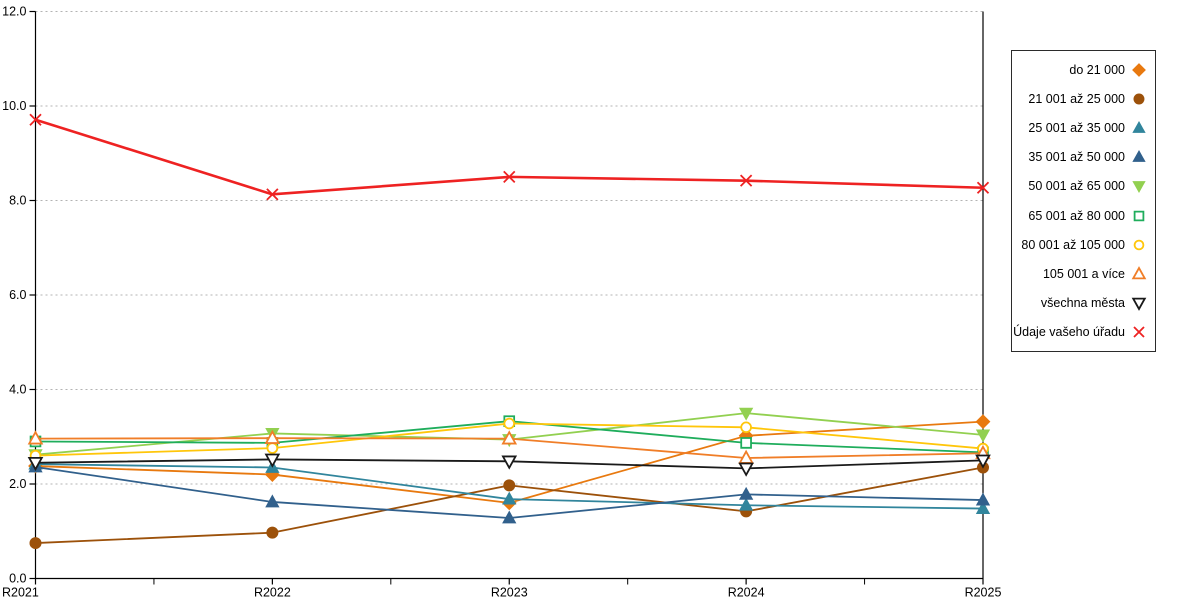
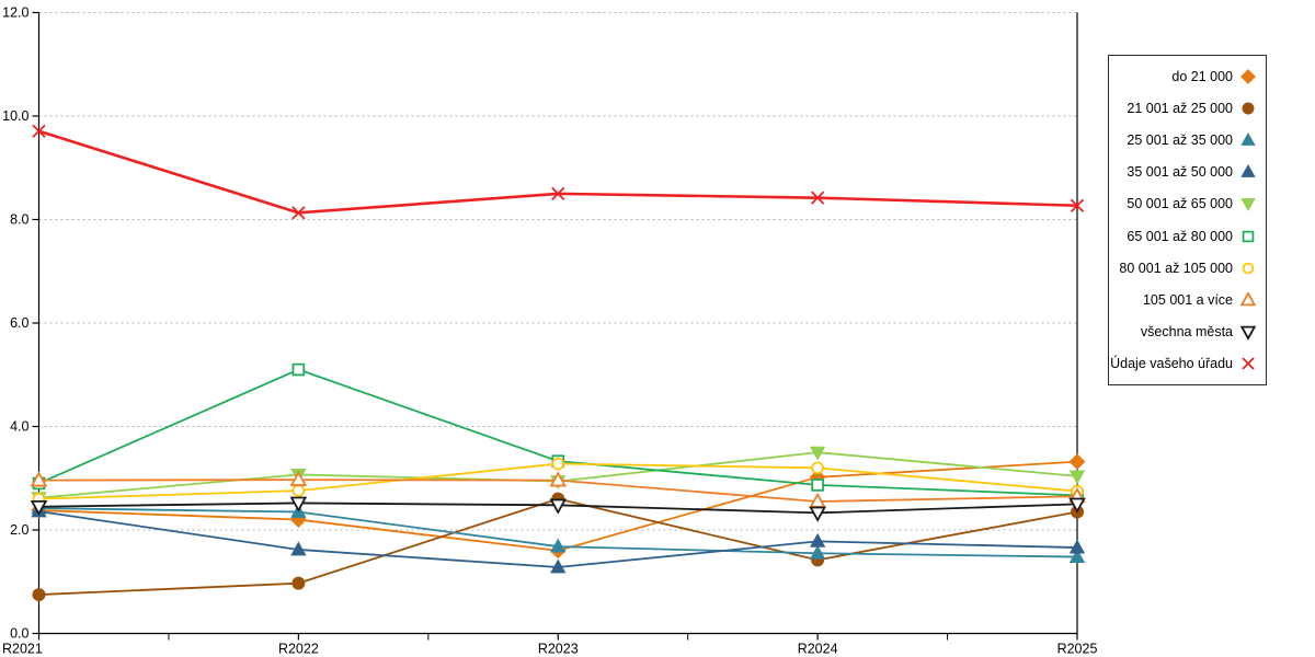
65 001 až 80 000/R2022: 2.9 -> 5.1
21 001 až 25 000/R2023: 2.0 -> 2.6
